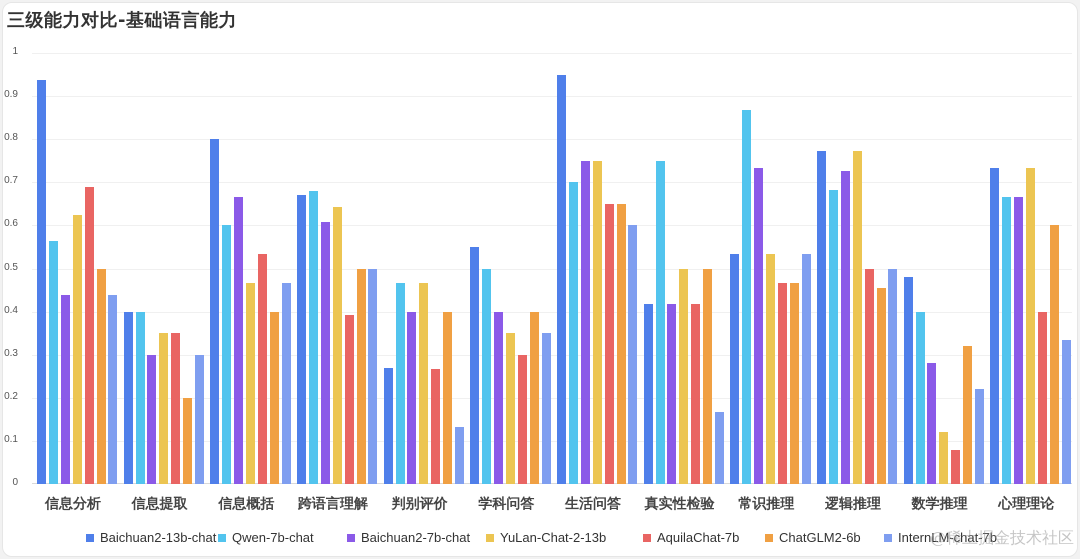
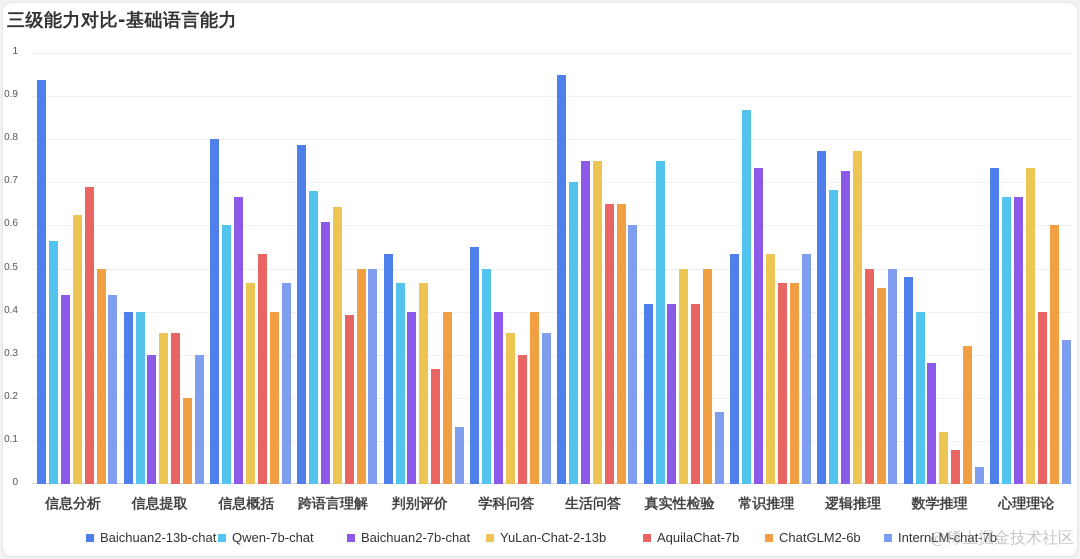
Baichuan2-13b-chat/跨语言理解: 0.67 -> 0.79
Baichuan2-13b-chat/判别评价: 0.27 -> 0.53
InternLM-chat-7b/数学推理: 0.22 -> 0.04
